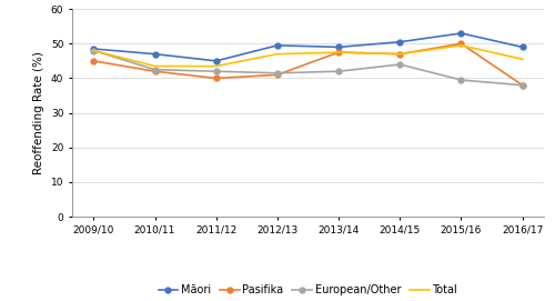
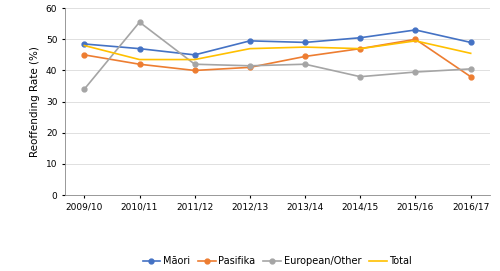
European/Other/2009/10: 48.0 -> 34.0
European/Other/2010/11: 42.5 -> 55.5
Pasifika/2013/14: 47.5 -> 44.5
European/Other/2014/15: 44.0 -> 38.0
European/Other/2016/17: 38.0 -> 40.5
